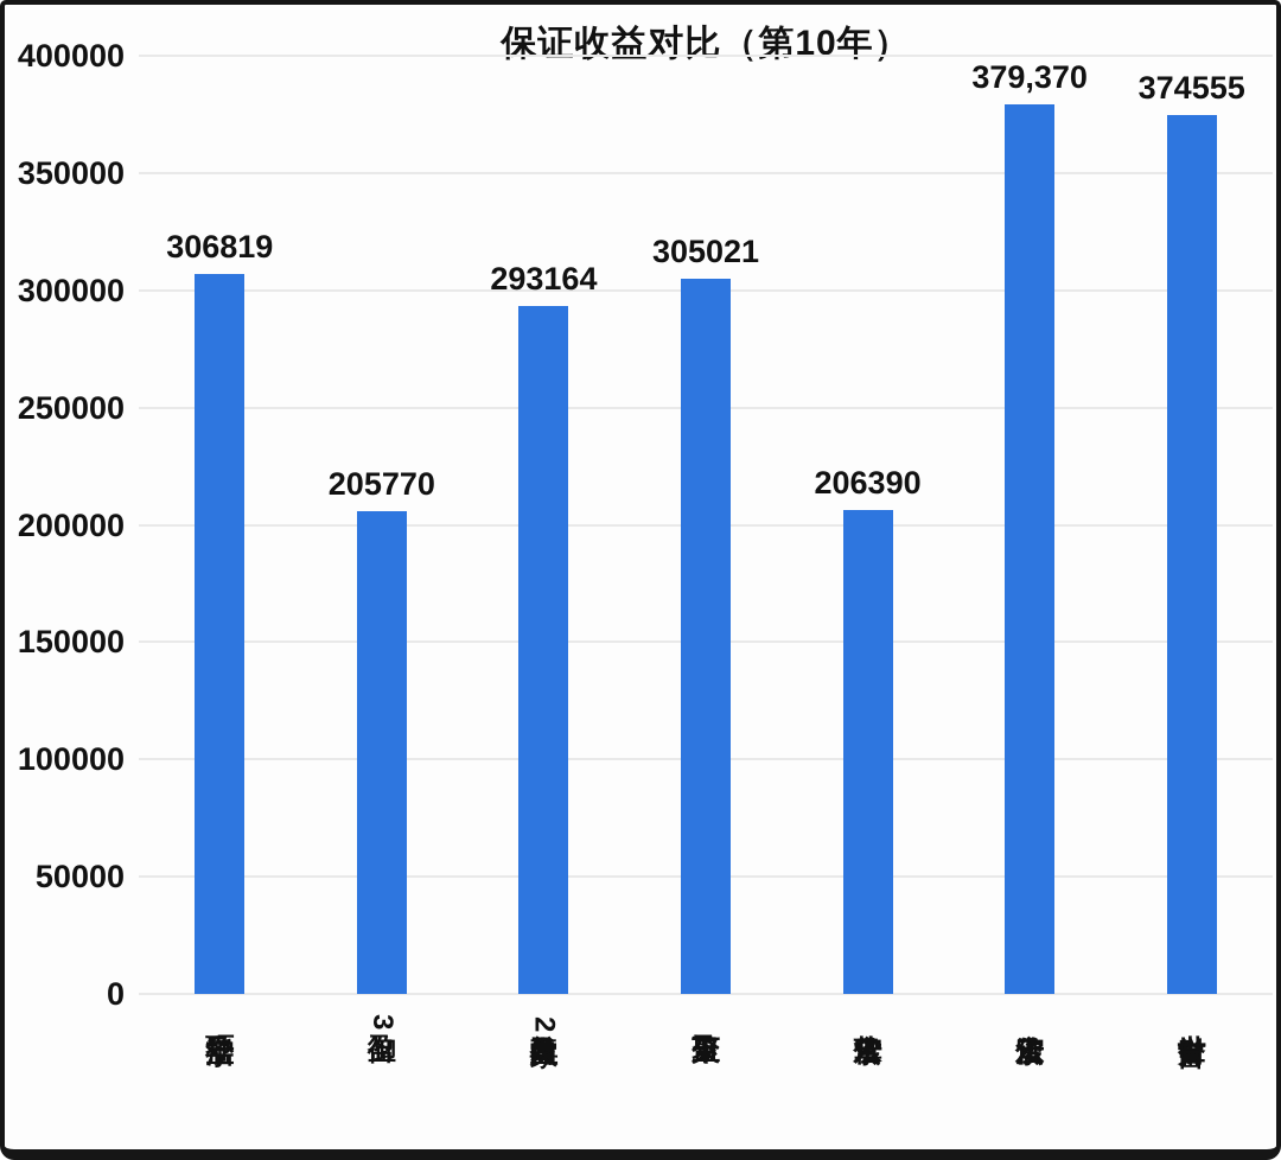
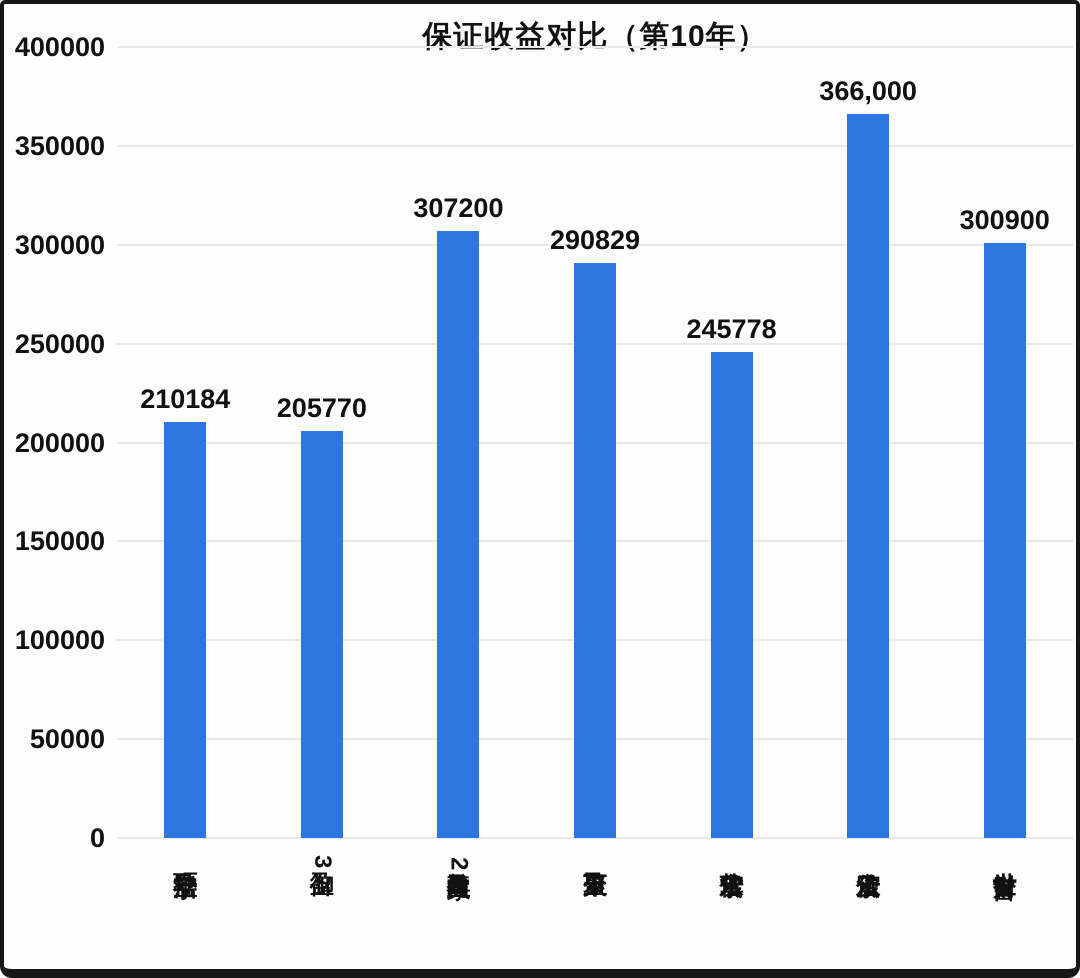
环宇盈活: 306819 -> 210184
尊尚盈家2: 293164 -> 307200
盈聚天下: 305021 -> 290829
宏挚传承: 206390 -> 245778
宏浚传承: 379,370 -> 366,000
世誉财富: 374555 -> 300900
